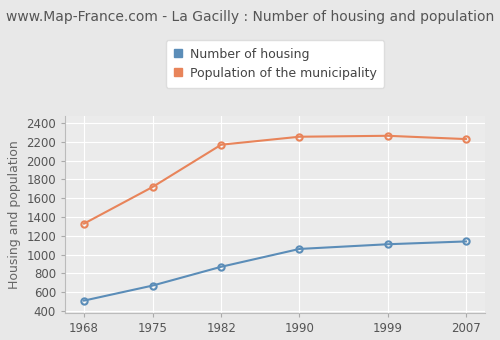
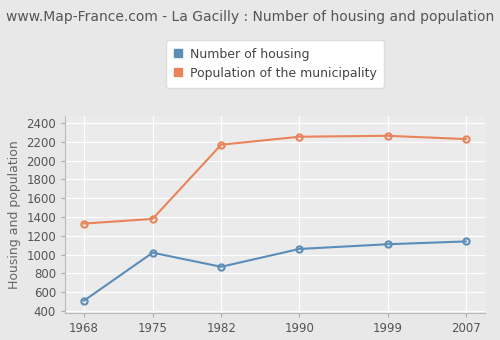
Number of housing/1975: 670 -> 1020
Population of the municipality/1975: 1720 -> 1380
